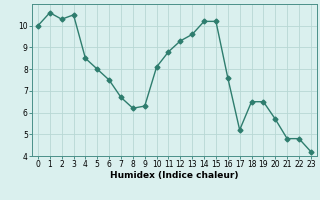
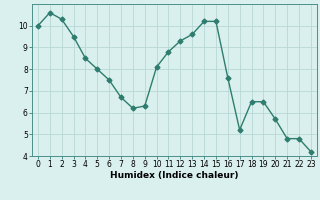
3: 10.5 -> 9.5
